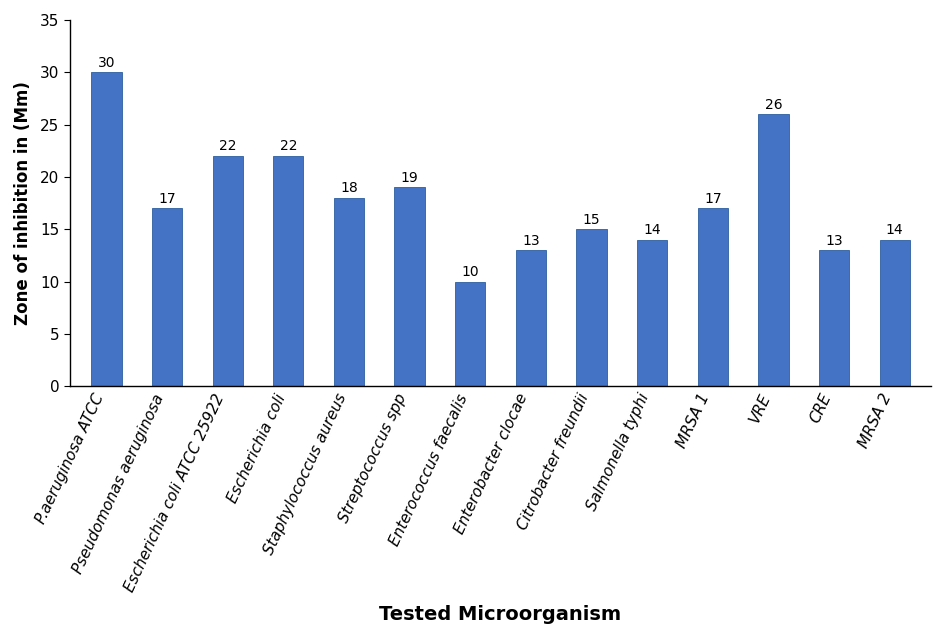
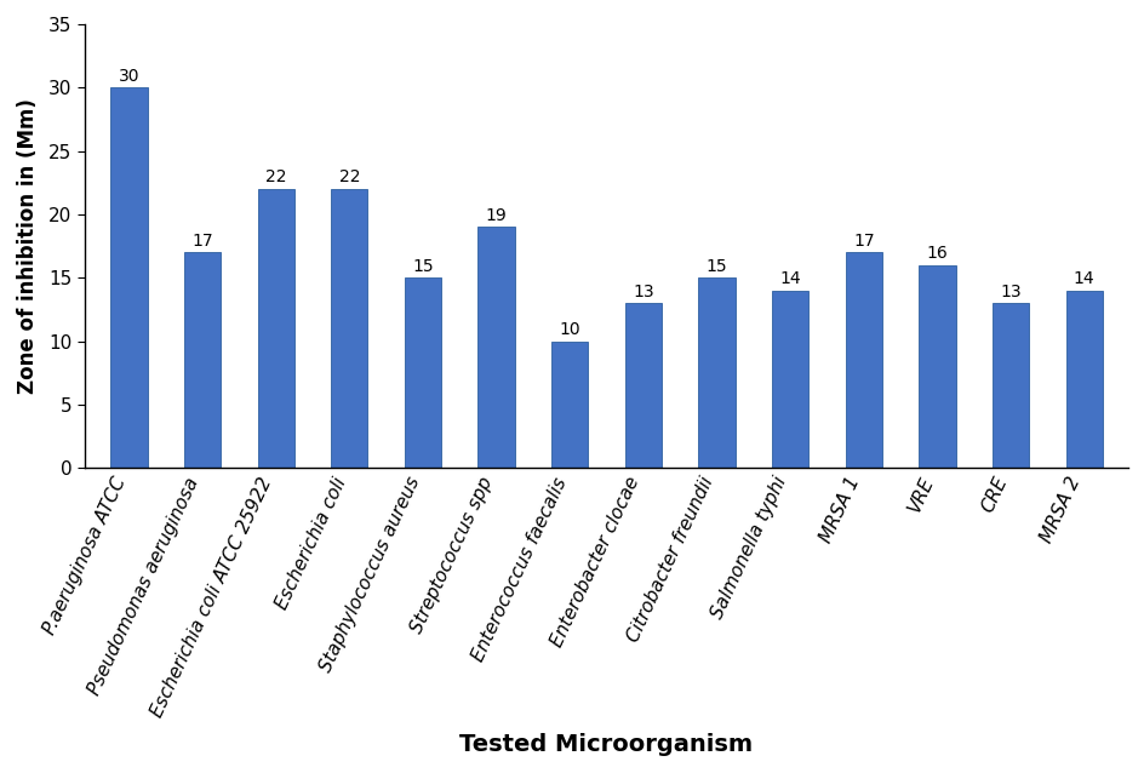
Staphylococcus aureus: 18 -> 15
VRE: 26 -> 16
